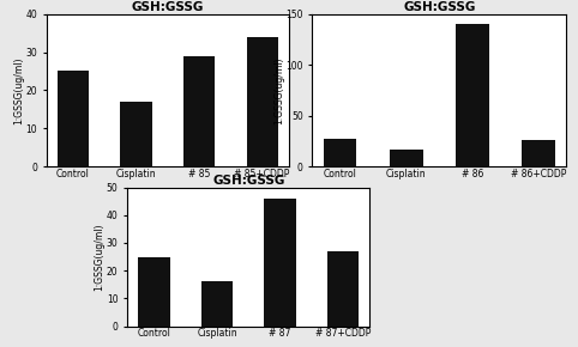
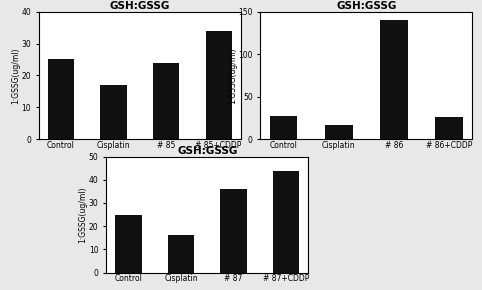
# 85: 29 -> 24
# 87: 46 -> 36
# 87+CDDP: 27 -> 44
